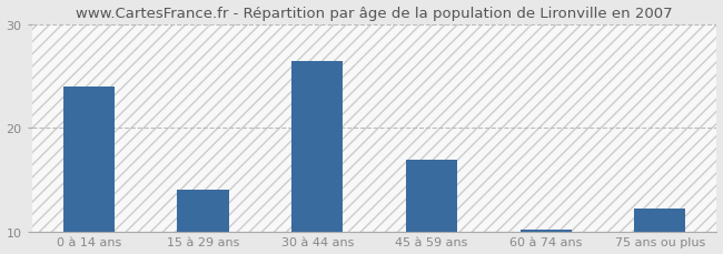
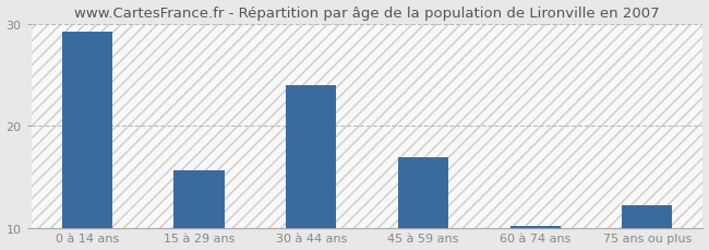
0 à 14 ans: 24.0 -> 29.2
15 à 29 ans: 14.0 -> 15.6
30 à 44 ans: 26.4 -> 24.0
